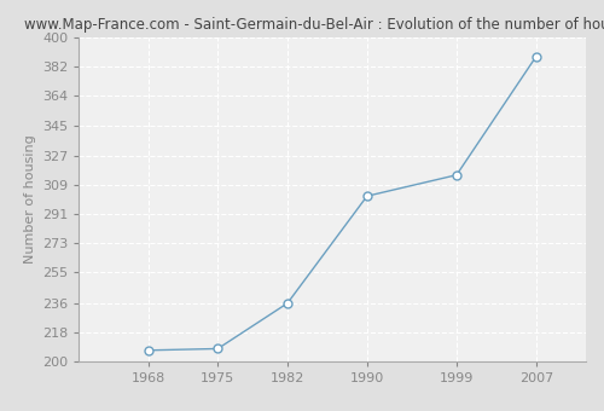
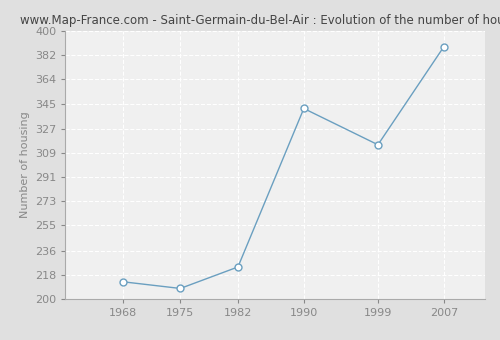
1968: 207 -> 213
1982: 236 -> 224
1990: 302 -> 342
